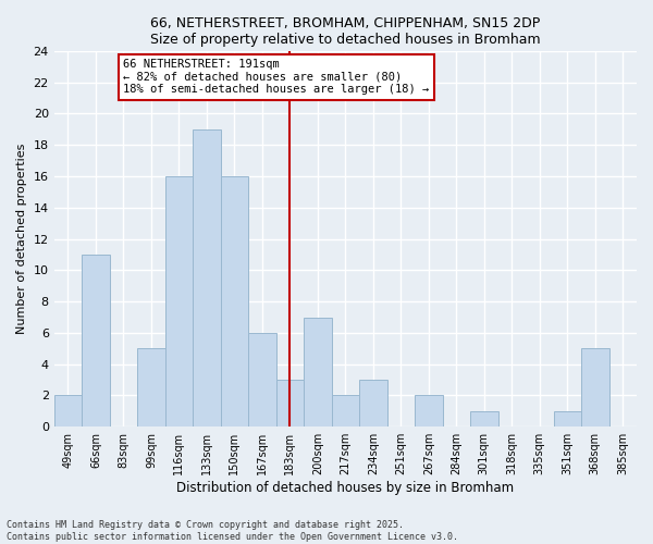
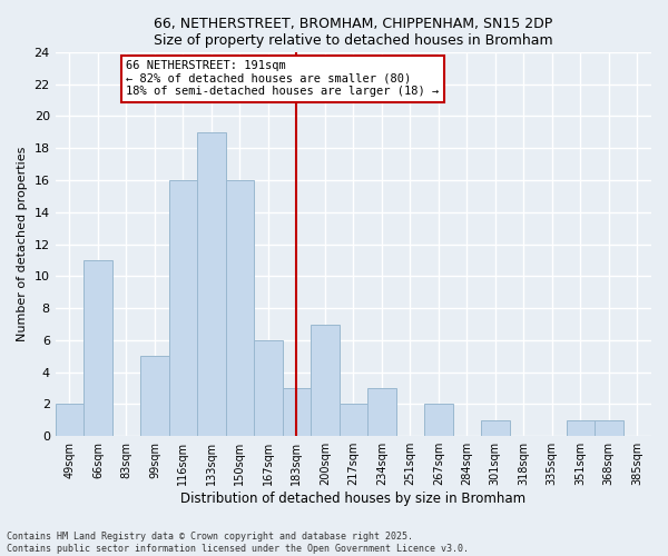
368sqm: 5 -> 1
